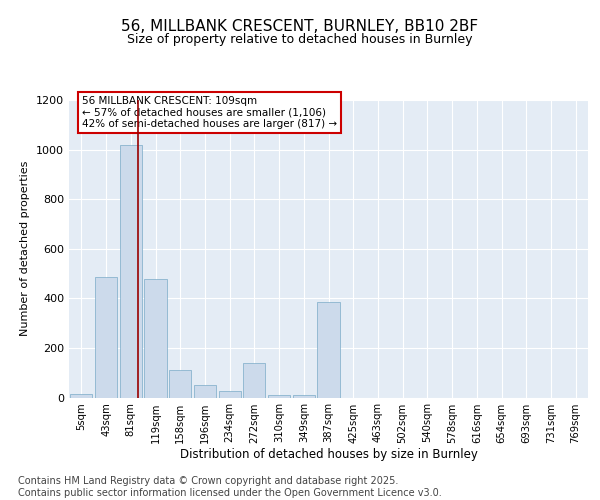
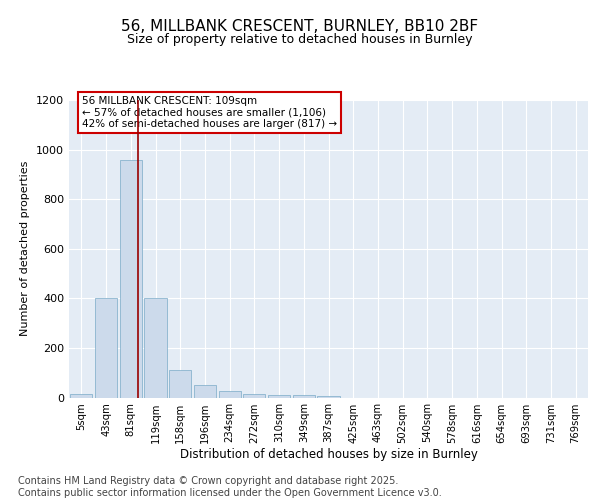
43sqm: 485 -> 400
81sqm: 1020 -> 960
119sqm: 480 -> 400
272sqm: 140 -> 15
387sqm: 385 -> 5
